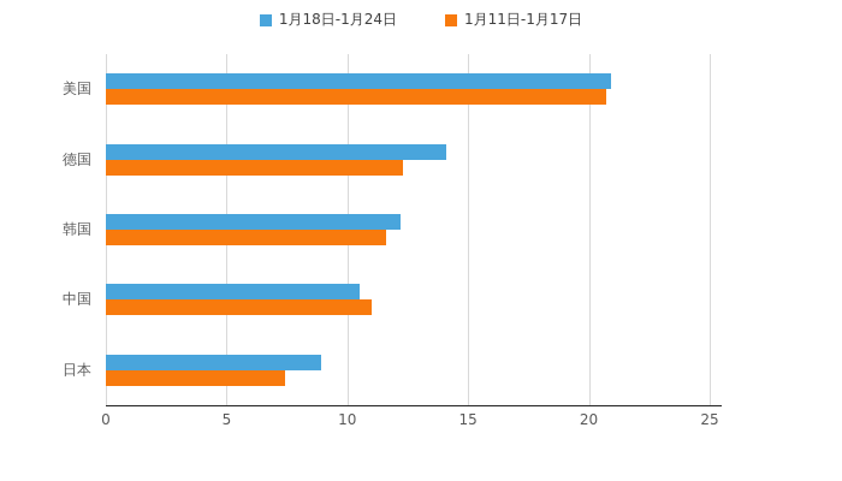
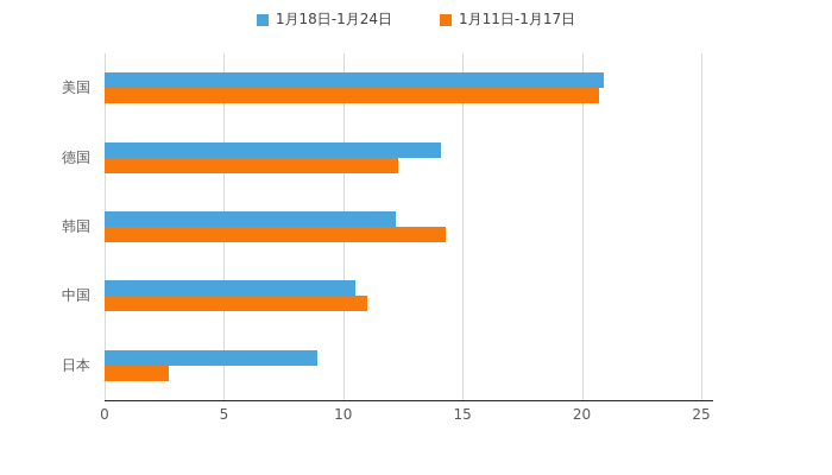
1月11日-1月17日/韩国: 11.6 -> 14.3
1月11日-1月17日/日本: 7.4 -> 2.7
